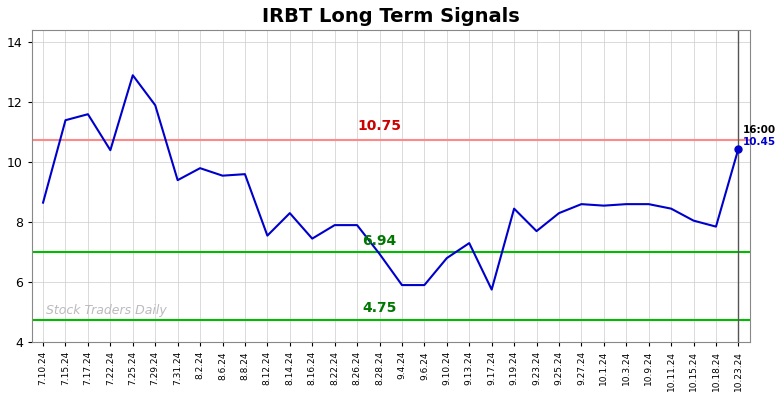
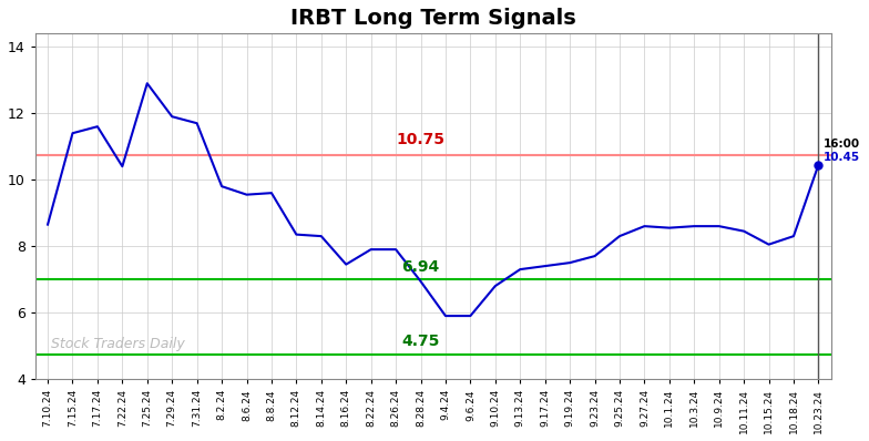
7.31.24: 9.40 -> 11.70
8.12.24: 7.55 -> 8.35
9.17.24: 5.75 -> 7.40
9.19.24: 8.45 -> 7.50
10.18.24: 7.85 -> 8.30
